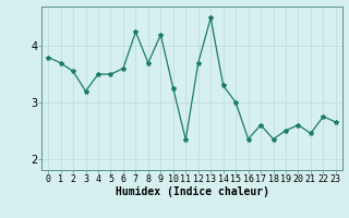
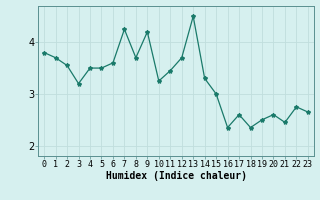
11: 2.34 -> 3.45
